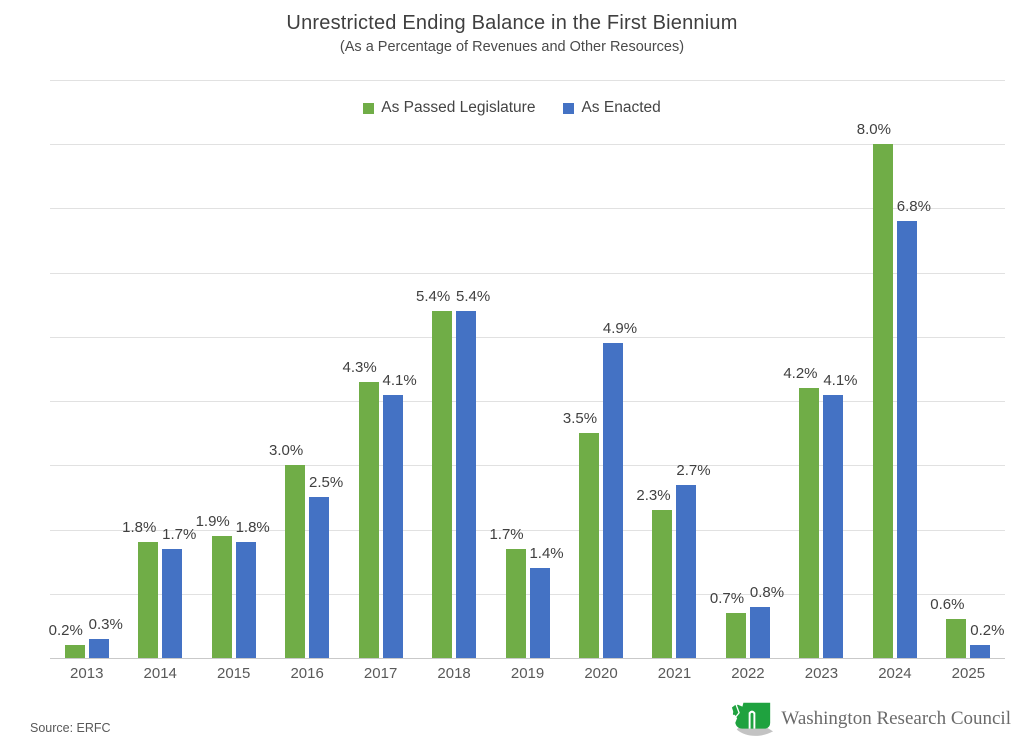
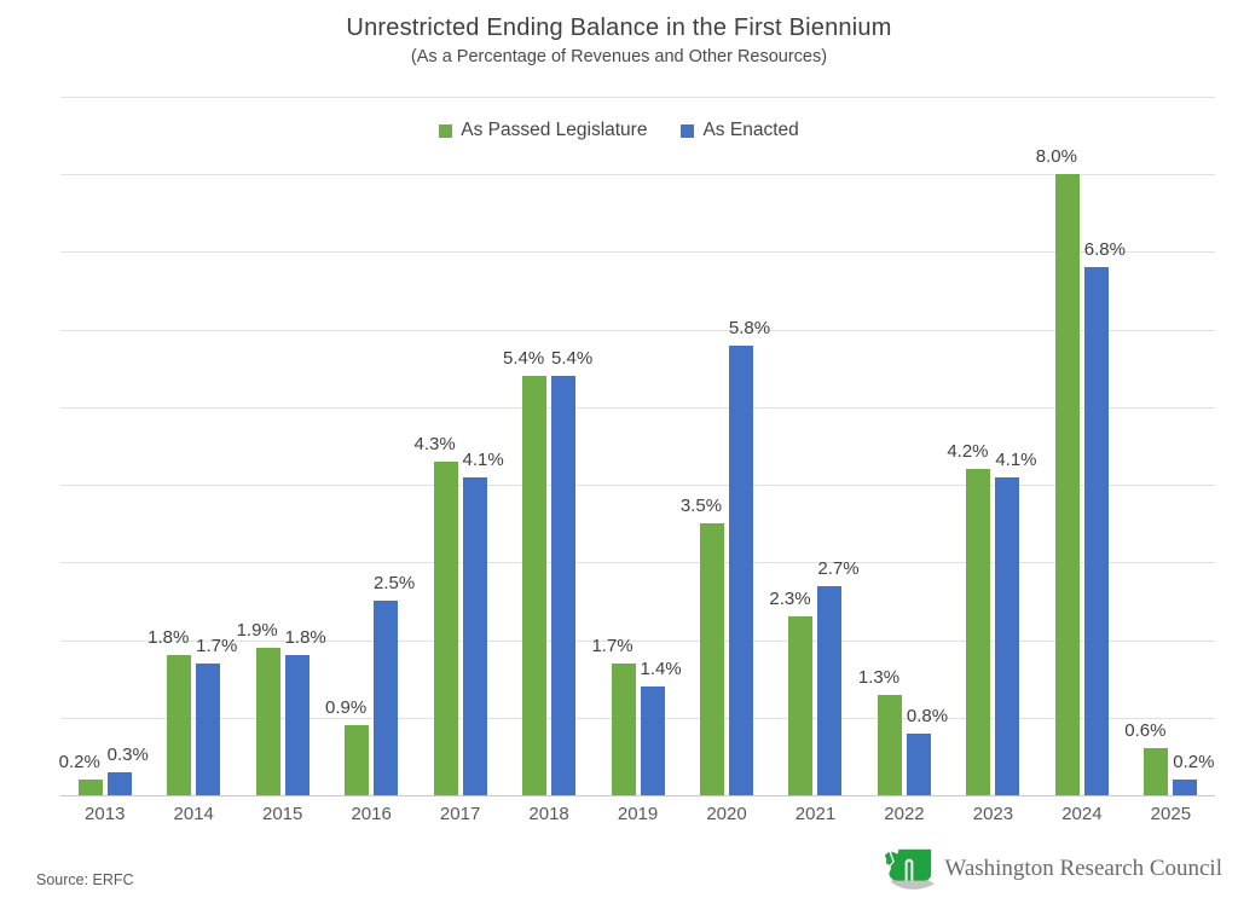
As Passed Legislature/2016: 3.0% -> 0.9%
As Enacted/2020: 4.9% -> 5.8%
As Passed Legislature/2022: 0.7% -> 1.3%
